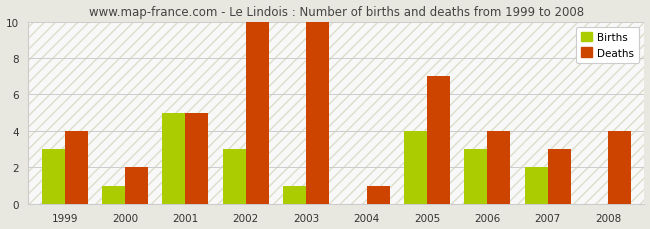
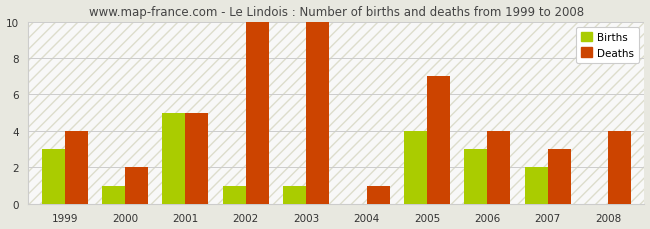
Births/2002: 3 -> 1
